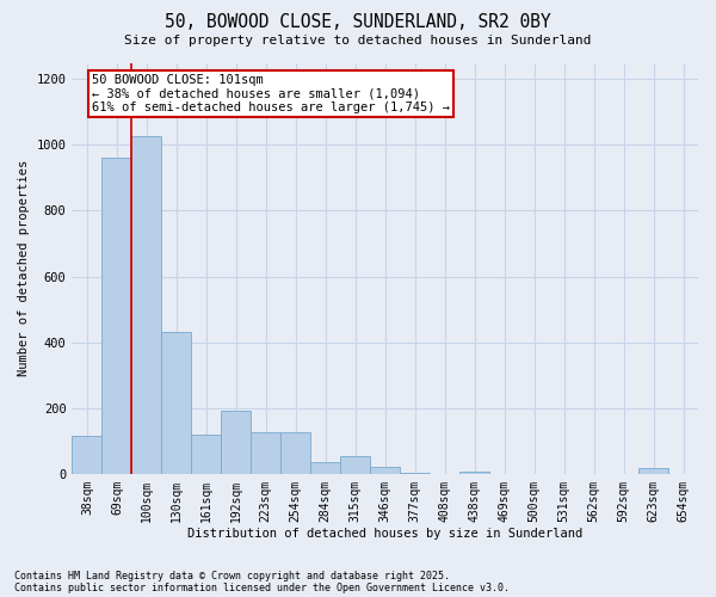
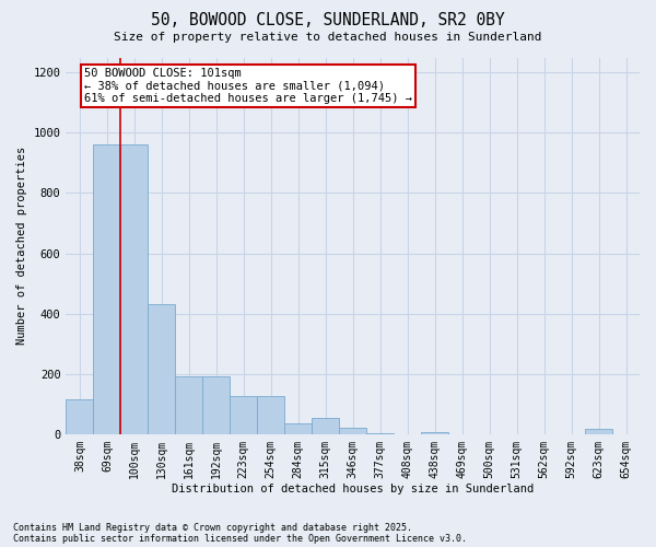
100sqm: 1025 -> 960
161sqm: 120 -> 190
